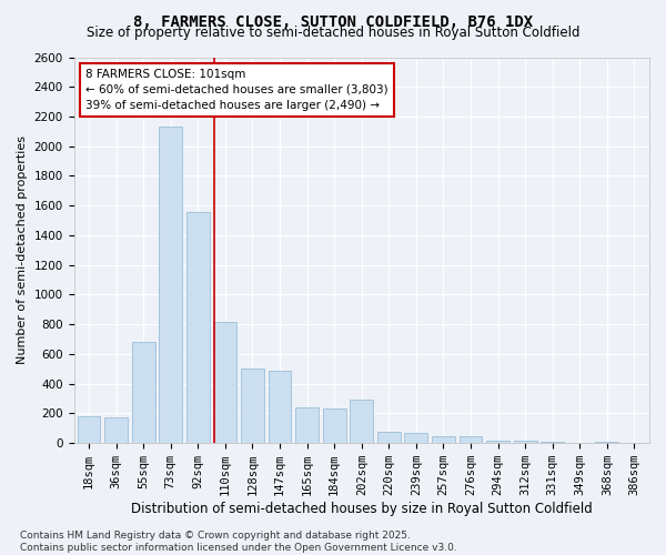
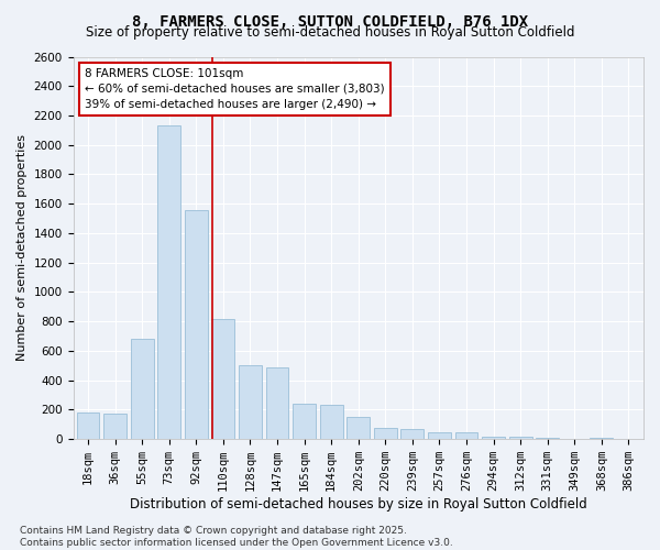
202sqm: 290 -> 150
